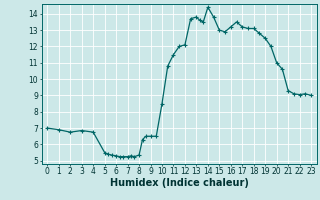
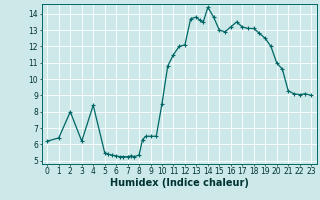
0: 7.0 -> 6.2
1: 6.9 -> 6.4
2: 6.8 -> 8.0
3: 6.8 -> 6.2
4: 6.8 -> 8.4
